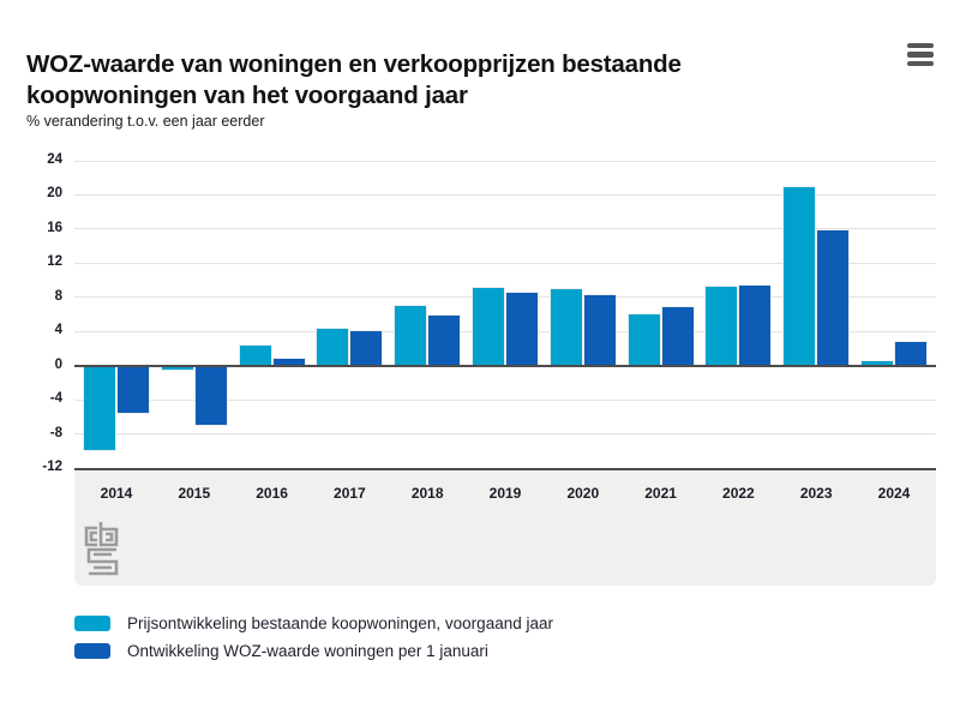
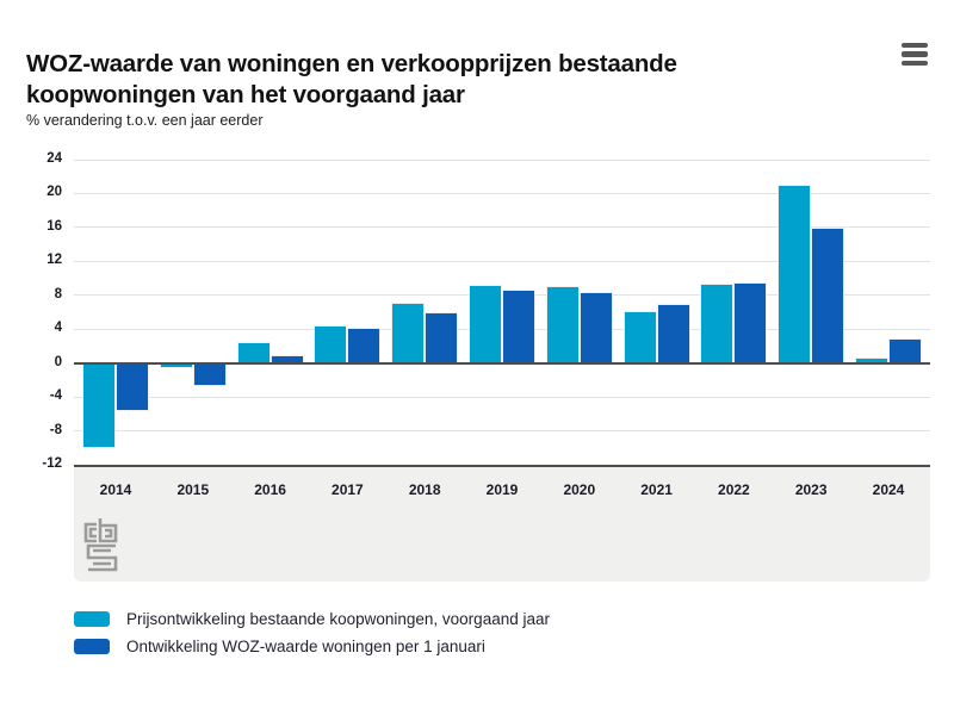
Ontwikkeling WOZ-waarde woningen per 1 januari/2015: -7 -> -3
